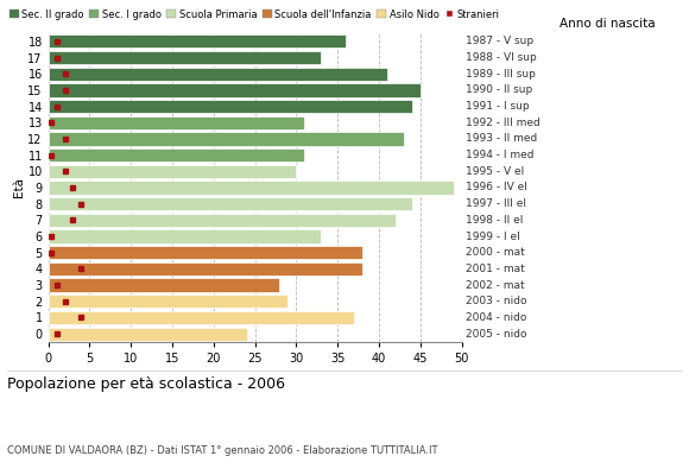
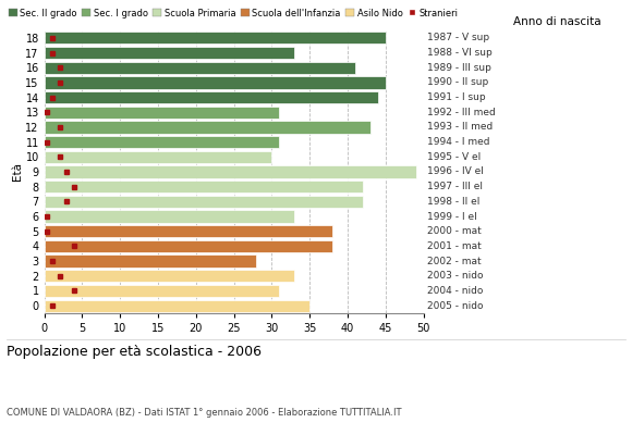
18: 36 -> 45
8: 44 -> 42
2: 29 -> 33
1: 37 -> 31
0: 24 -> 35
